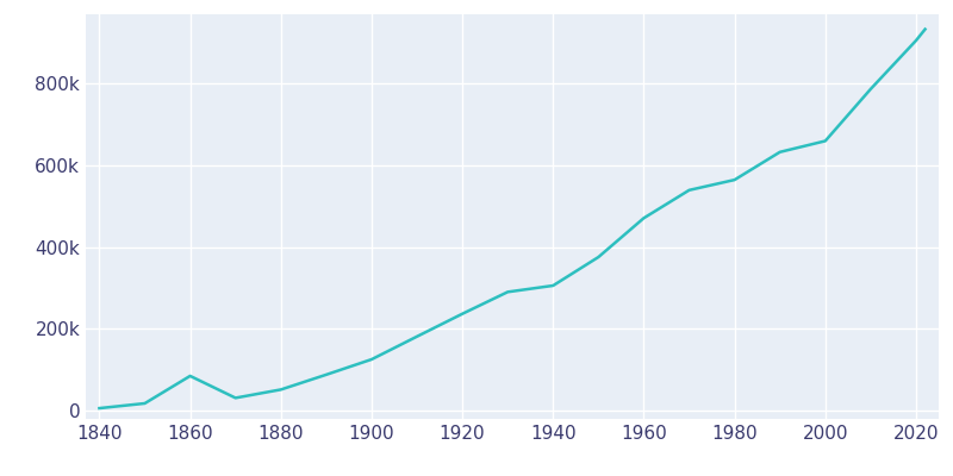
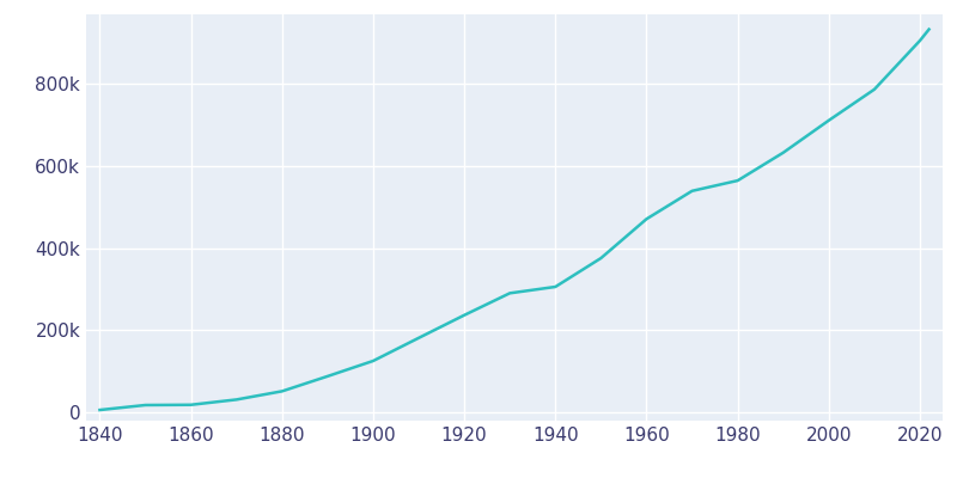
1860: 85k -> 19k
2000: 660k -> 711k
